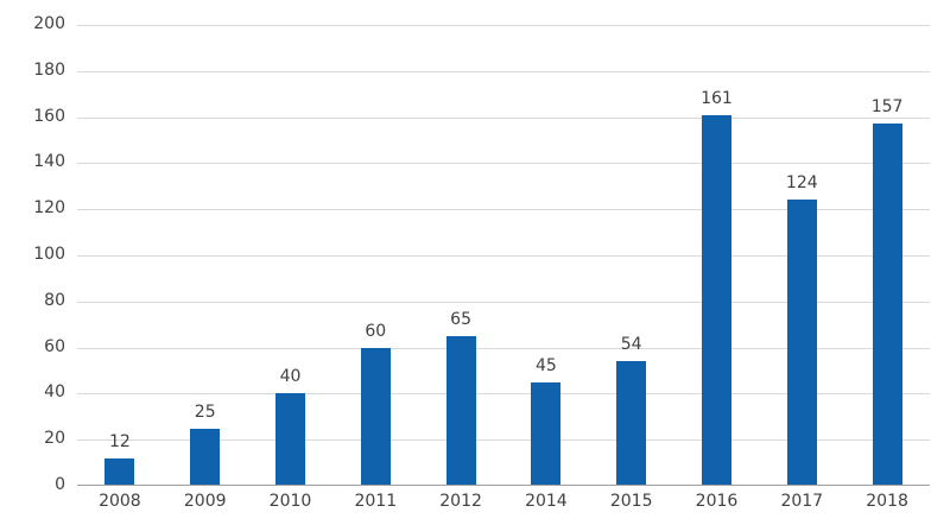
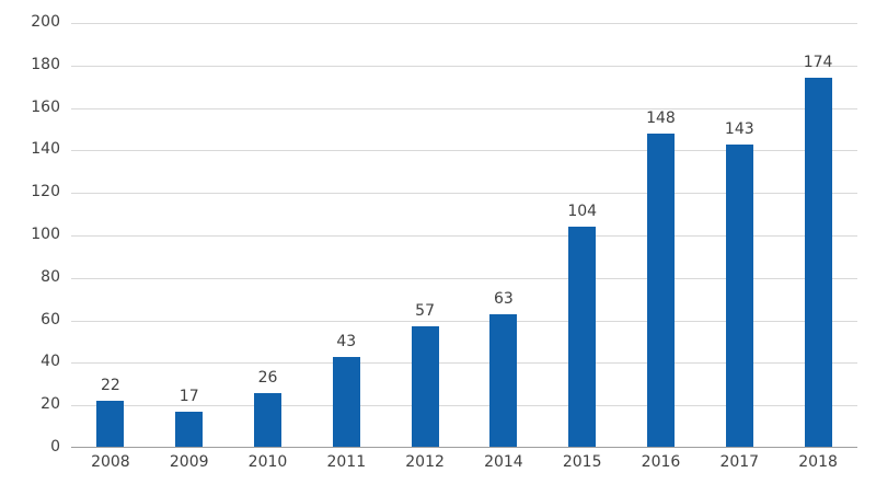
2008: 12 -> 22
2009: 25 -> 17
2010: 40 -> 26
2011: 60 -> 43
2012: 65 -> 57
2014: 45 -> 63
2015: 54 -> 104
2016: 161 -> 148
2017: 124 -> 143
2018: 157 -> 174
